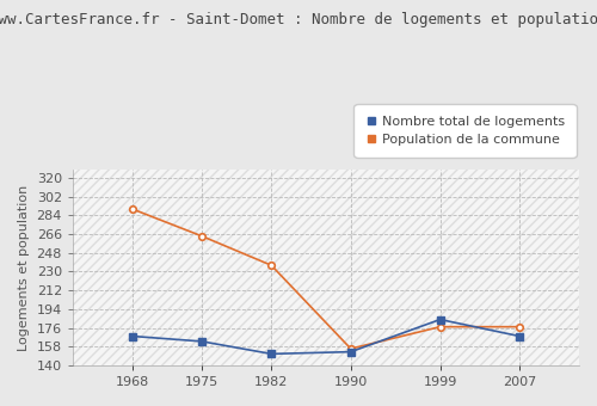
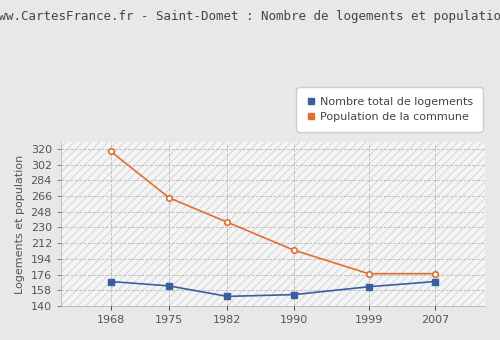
Population de la commune/1968: 290 -> 317
Population de la commune/1990: 156 -> 204
Nombre total de logements/1999: 184 -> 162
